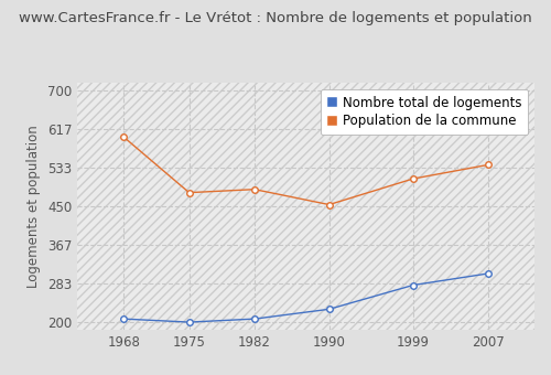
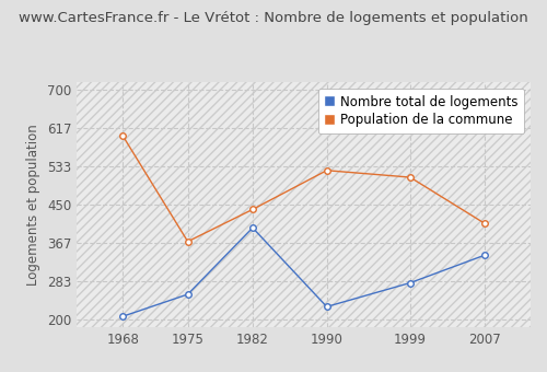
Nombre total de logements/1975: 200 -> 255
Population de la commune/1975: 480 -> 370
Nombre total de logements/1982: 207 -> 400
Population de la commune/1982: 487 -> 440
Population de la commune/1990: 454 -> 525
Nombre total de logements/2007: 305 -> 340
Population de la commune/2007: 540 -> 410
